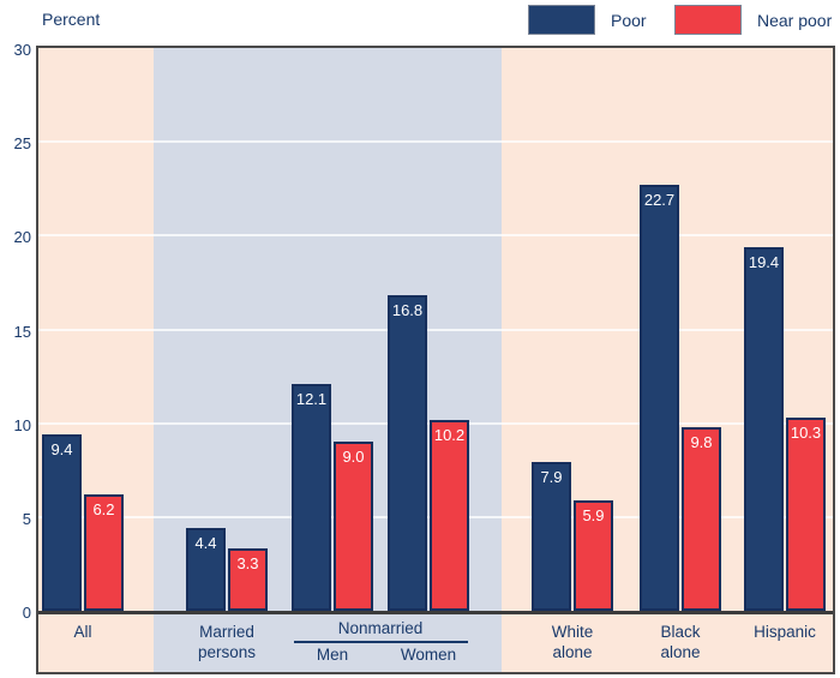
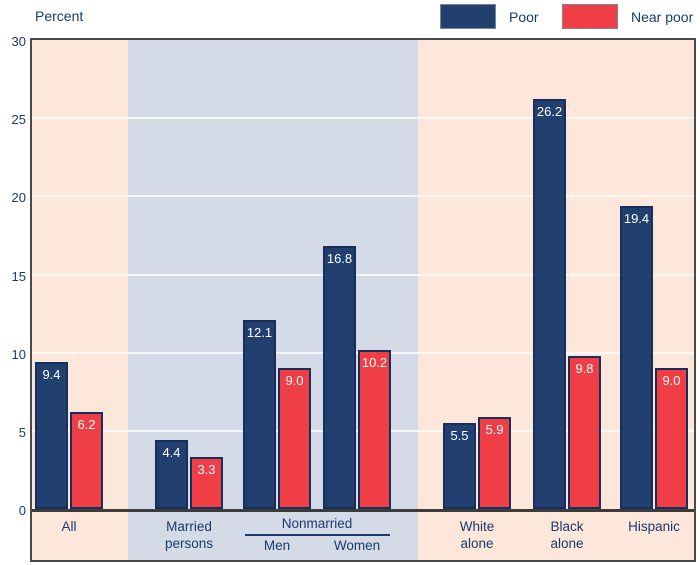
Poor/White alone: 7.9 -> 5.5
Poor/Black alone: 22.7 -> 26.2
Near poor/Hispanic: 10.3 -> 9.0
